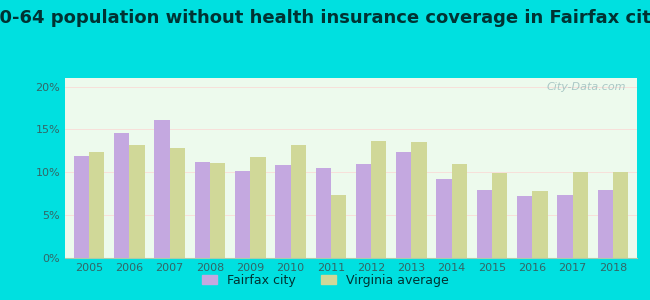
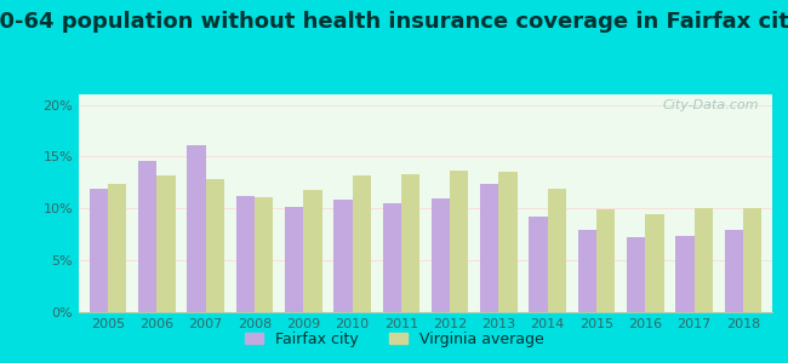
Virginia average/2011: 7.4% -> 13.3%
Virginia average/2014: 11.0% -> 11.9%
Virginia average/2016: 7.8% -> 9.5%
